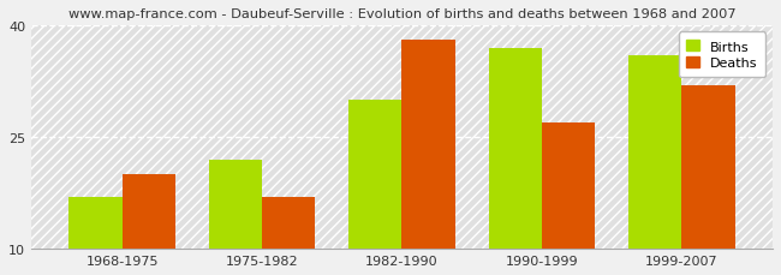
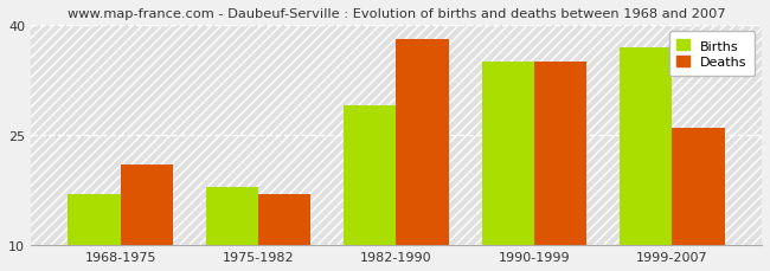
Deaths/1968-1975: 20 -> 21
Births/1975-1982: 22 -> 18
Births/1982-1990: 30 -> 29
Births/1990-1999: 37 -> 35
Deaths/1990-1999: 27 -> 35
Births/1999-2007: 36 -> 37
Deaths/1999-2007: 32 -> 26
